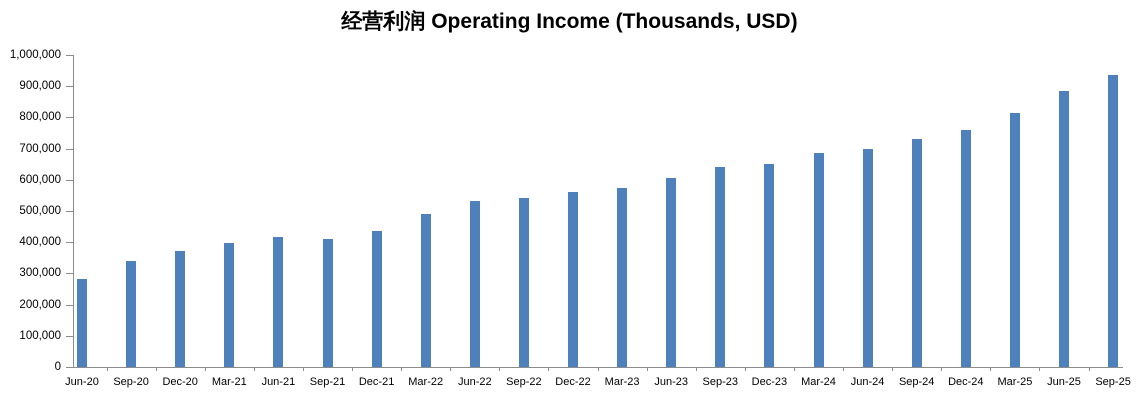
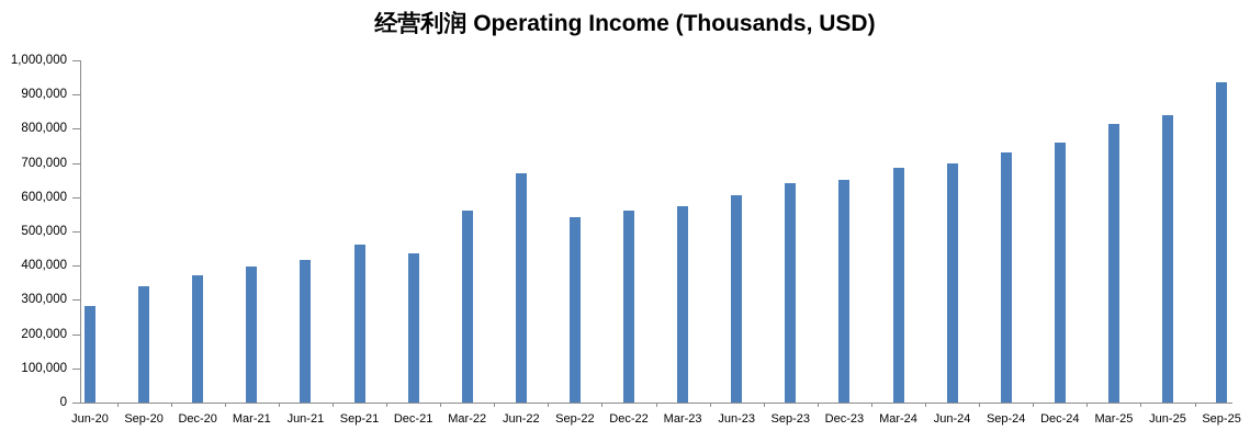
Sep-21: 410000 -> 460000
Mar-22: 490000 -> 560000
Jun-22: 530000 -> 670000
Jun-25: 880000 -> 840000
